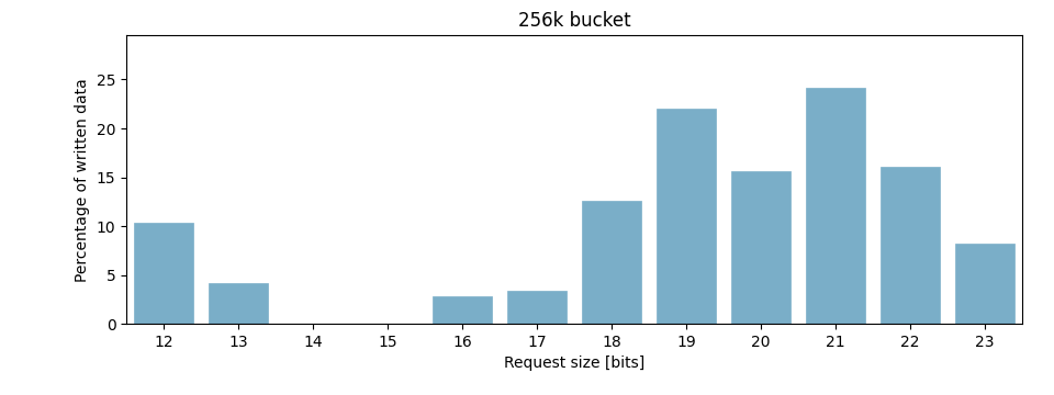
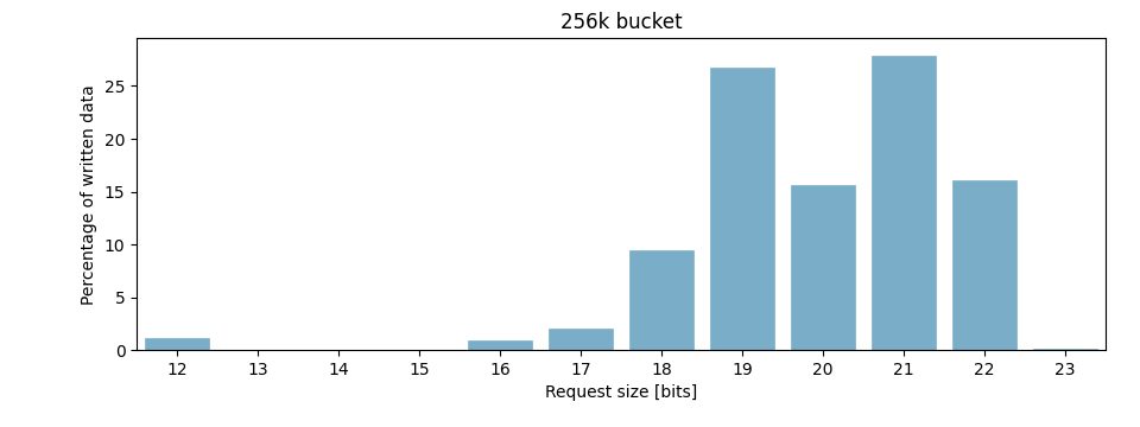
12: 10.4 -> 1.1
13: 4.2 -> 0.1
16: 2.8 -> 0.9
17: 3.4 -> 2.0
18: 12.6 -> 9.5
19: 22.0 -> 26.7
21: 24.2 -> 27.9
23: 8.2 -> 0.1
